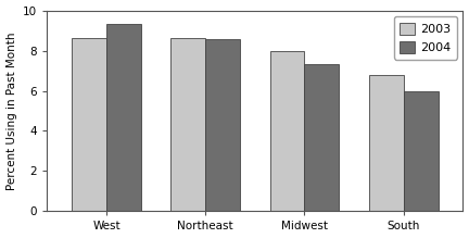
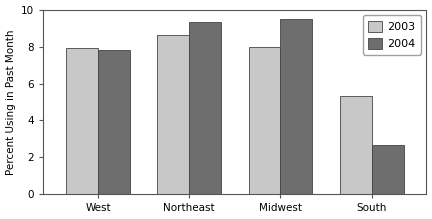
2003/West: 8.6 -> 7.9
2004/West: 9.3 -> 7.8
2004/Northeast: 8.6 -> 9.3
2004/Midwest: 7.3 -> 9.5
2003/South: 6.8 -> 5.3
2004/South: 6.0 -> 2.7
